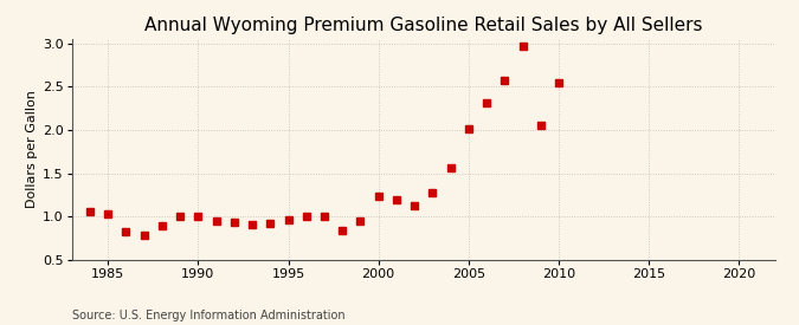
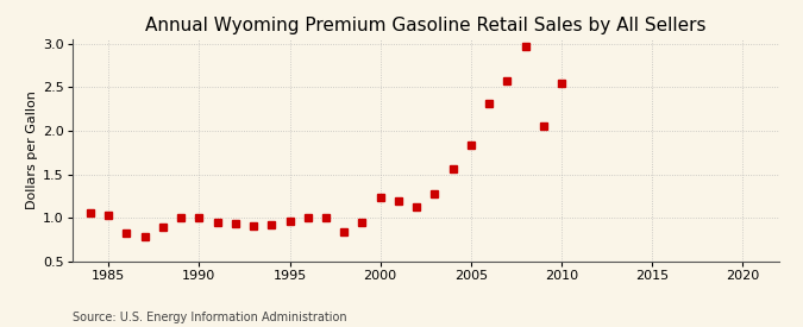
2005: 2.01 -> 1.84
